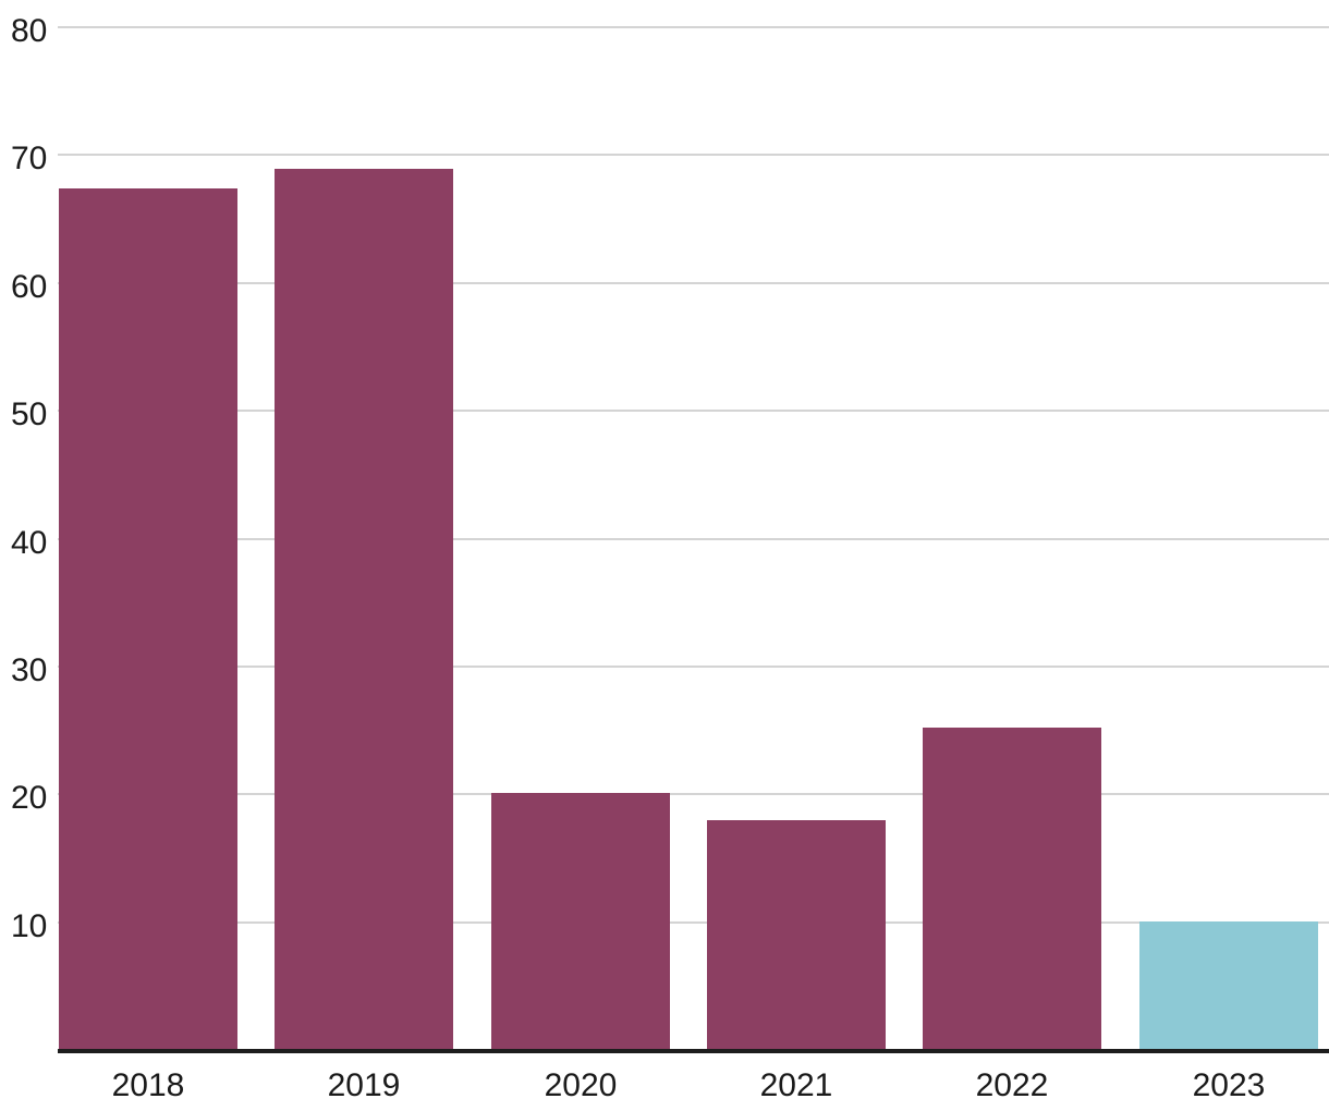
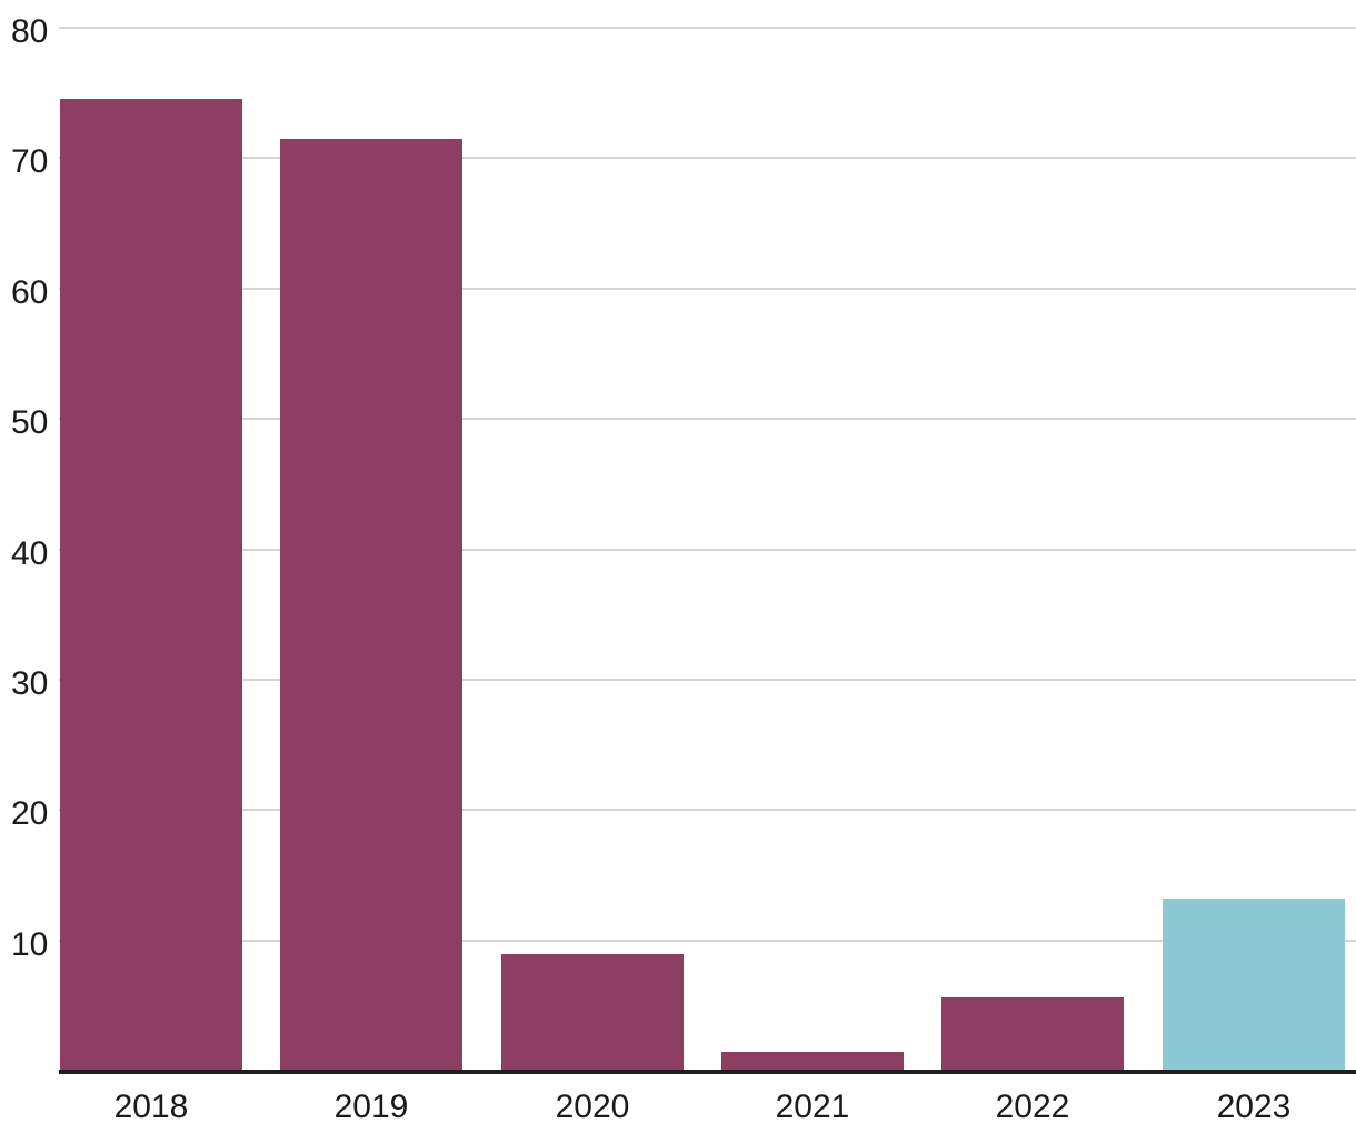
2018: 67.3 -> 74.5
2019: 68.8 -> 71.4
2020: 20.0 -> 8.9
2021: 17.9 -> 1.4
2022: 25.1 -> 5.5
2023: 10.0 -> 13.1
